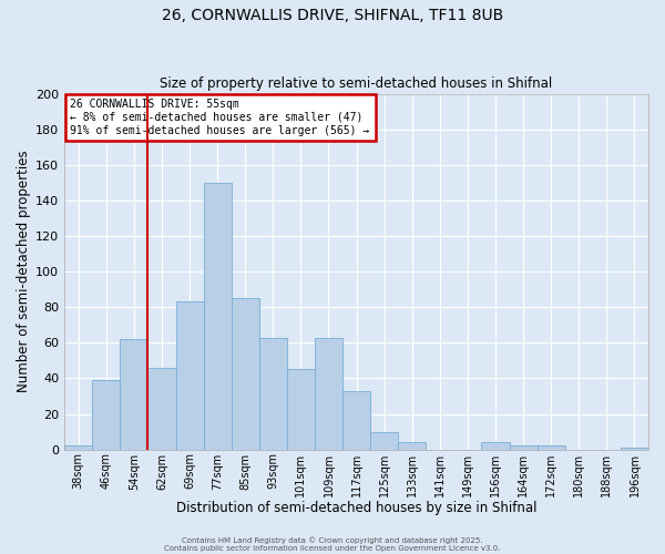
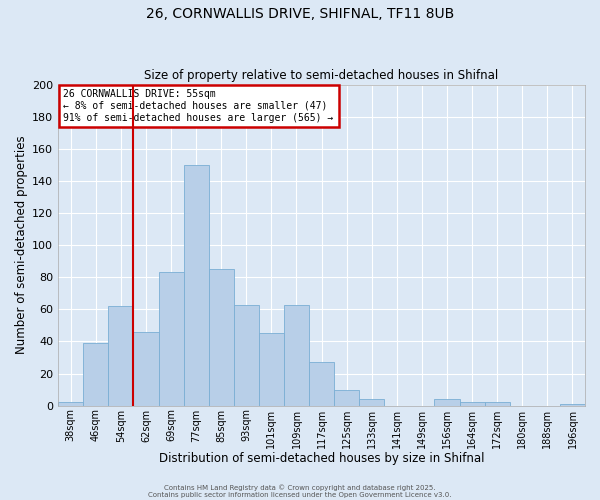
117sqm: 33 -> 27
